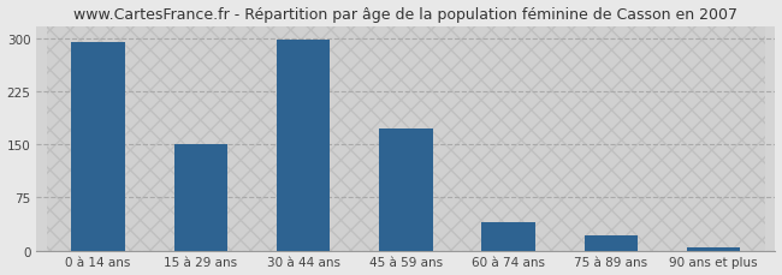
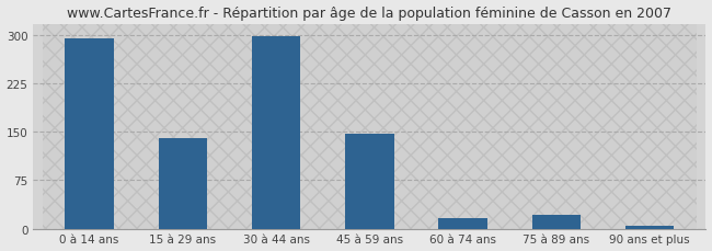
15 à 29 ans: 150 -> 140
45 à 59 ans: 172 -> 148
60 à 74 ans: 40 -> 16
